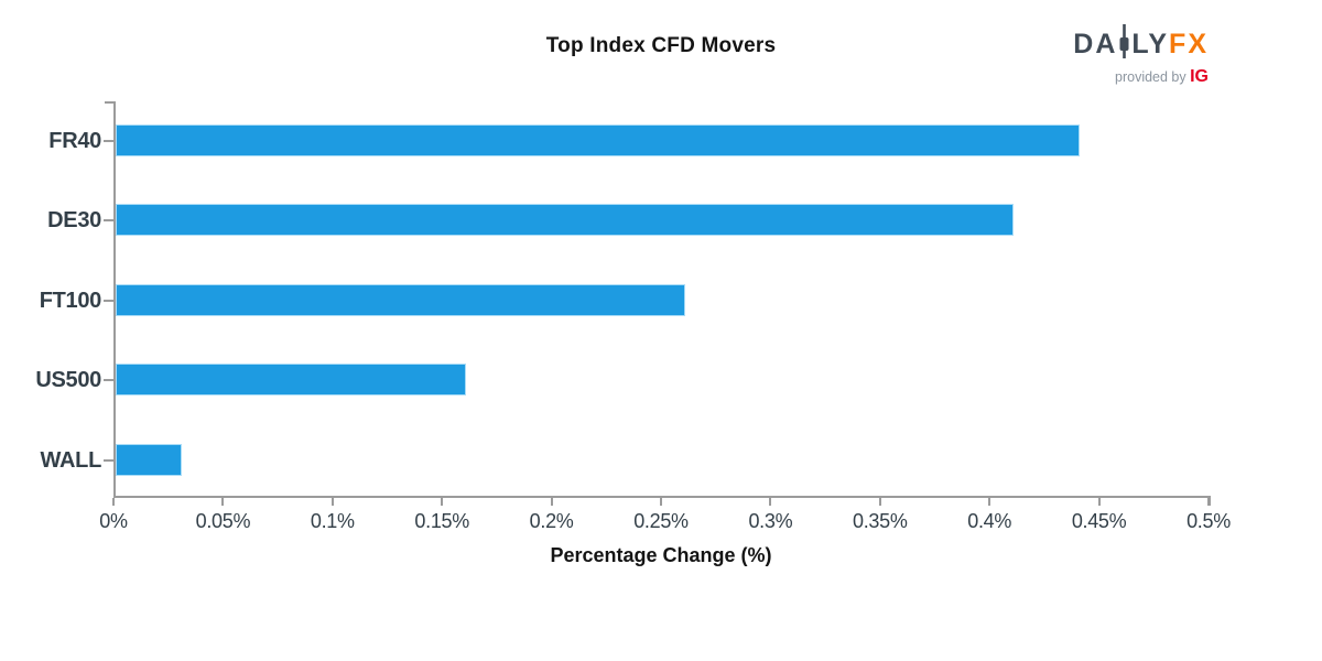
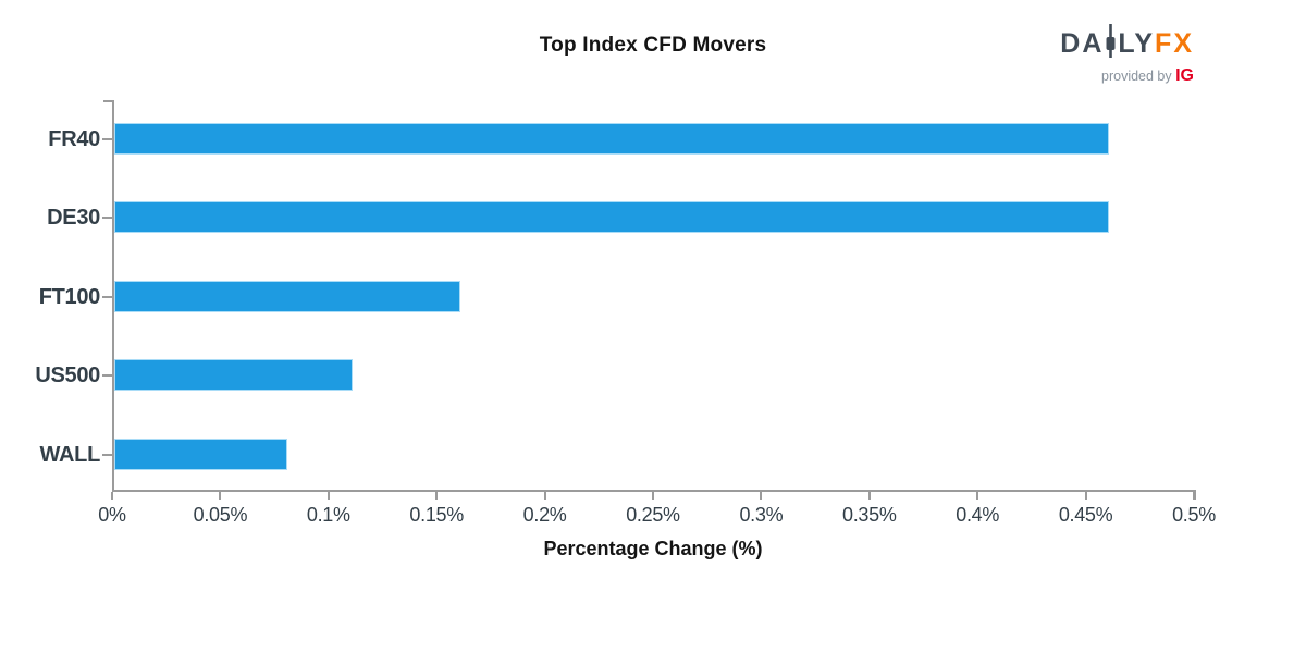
FR40: 0.44% -> 0.46%
DE30: 0.41% -> 0.46%
FT100: 0.26% -> 0.16%
US500: 0.16% -> 0.11%
WALL: 0.03% -> 0.08%
